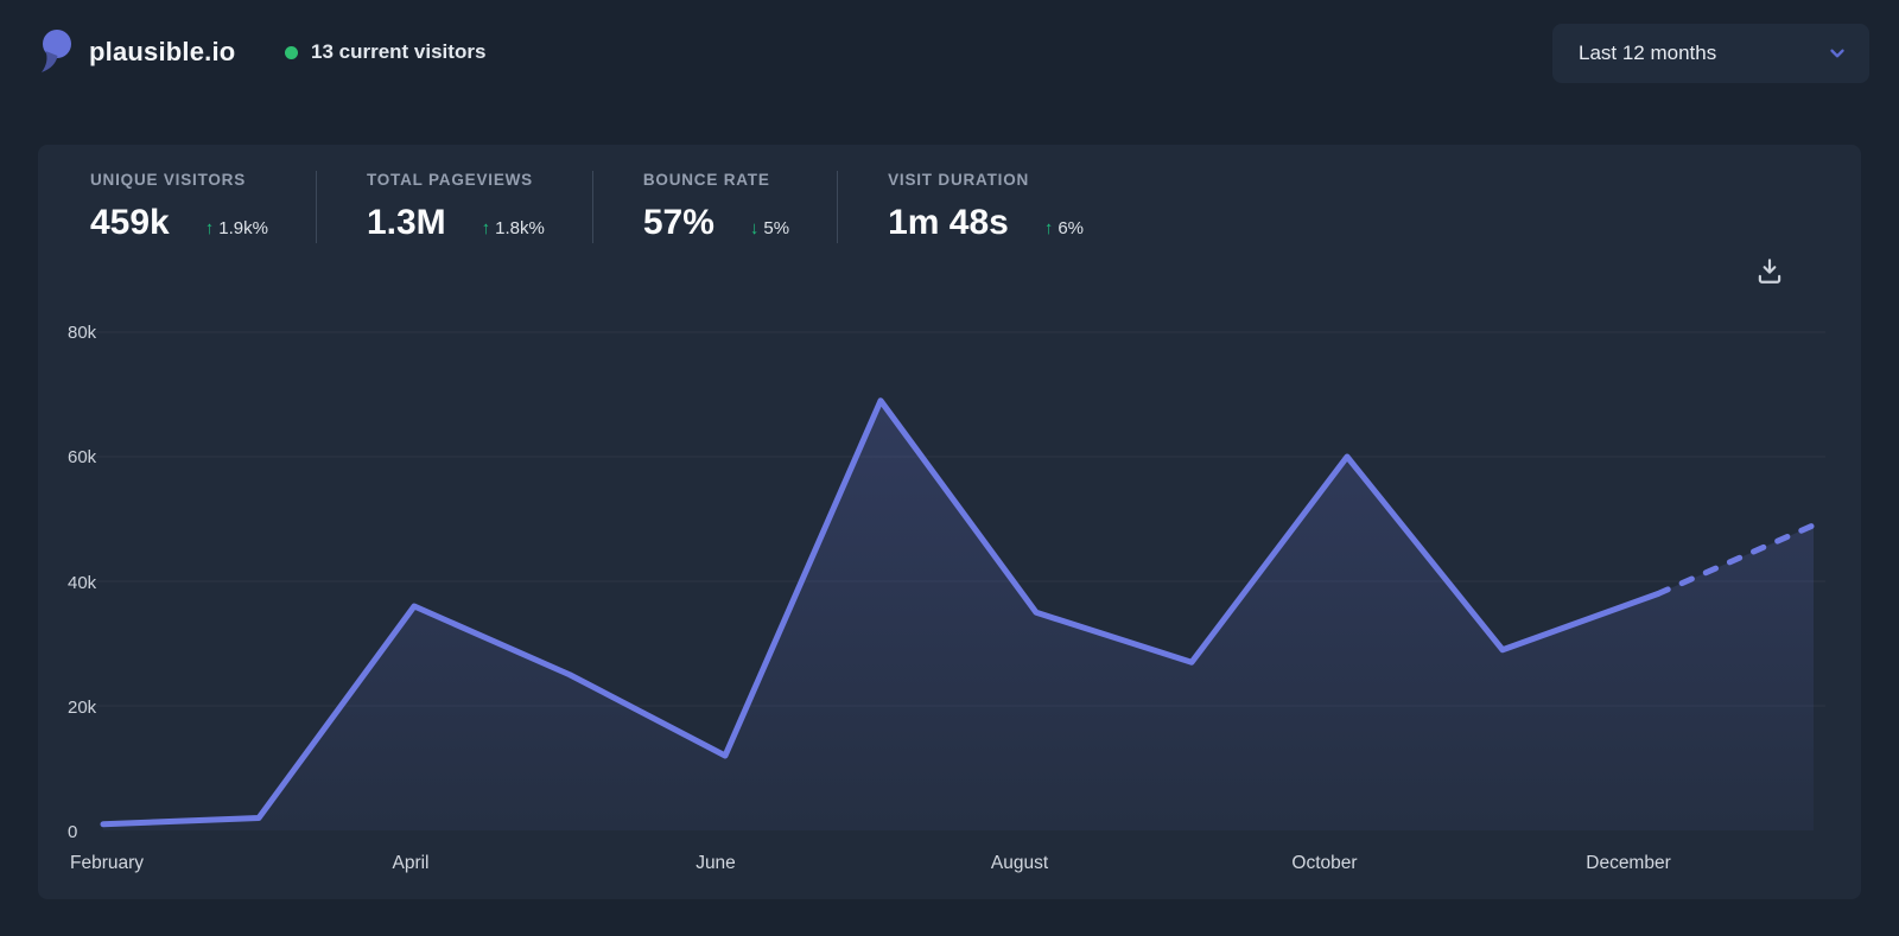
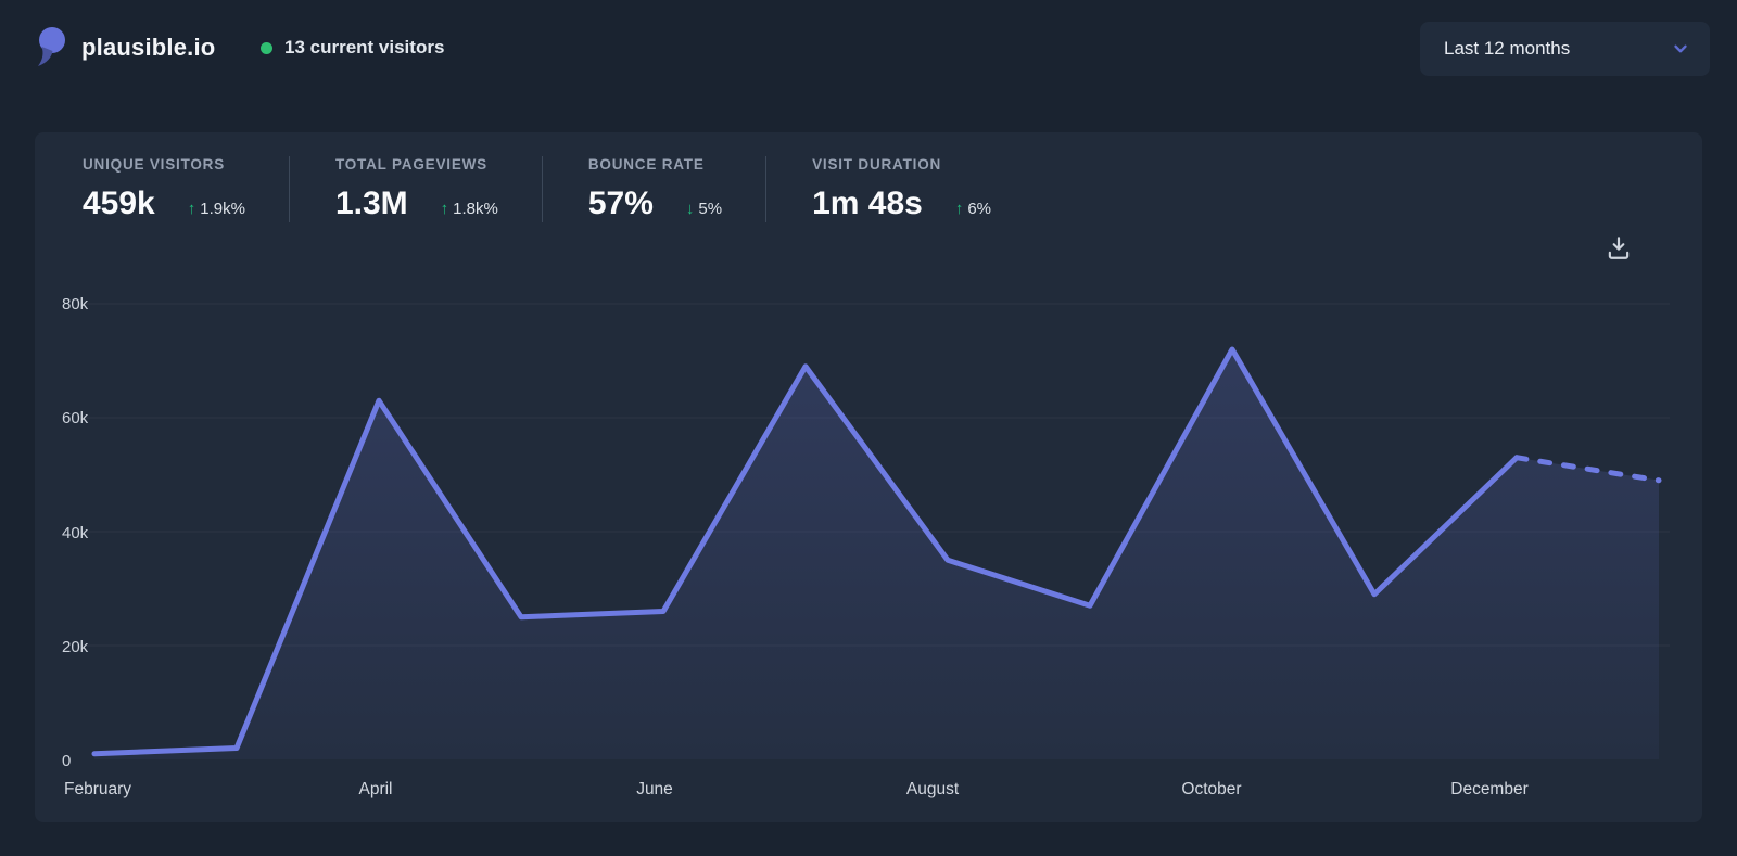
April: 36k -> 63k
June: 12k -> 26k
October: 60k -> 72k
December: 38k -> 53k
